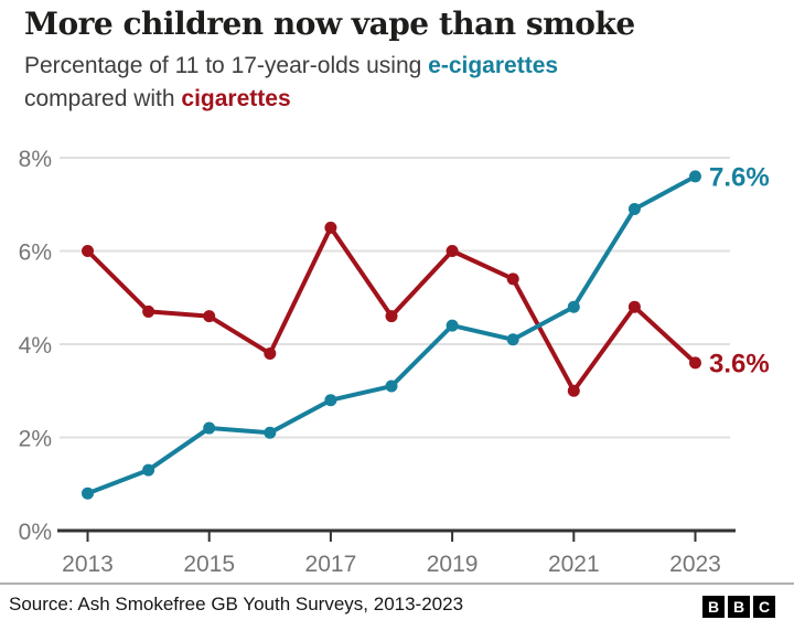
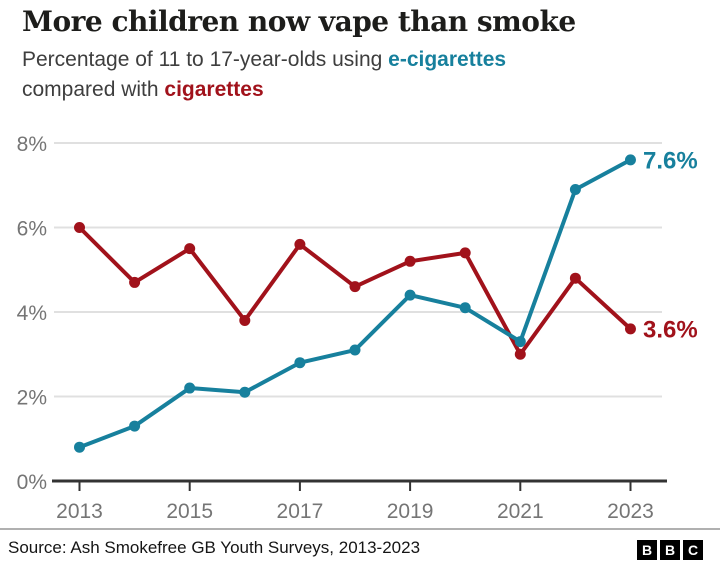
cigarettes/2015: 4.6% -> 5.5%
cigarettes/2017: 6.5% -> 5.6%
cigarettes/2019: 6.0% -> 5.2%
e-cigarettes/2021: 4.8% -> 3.3%
